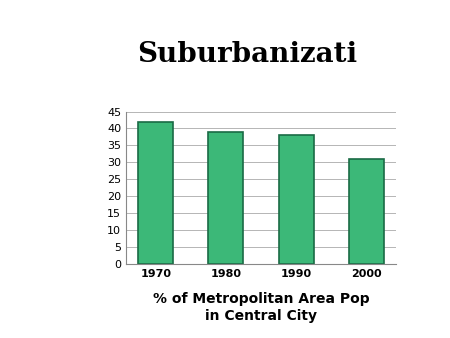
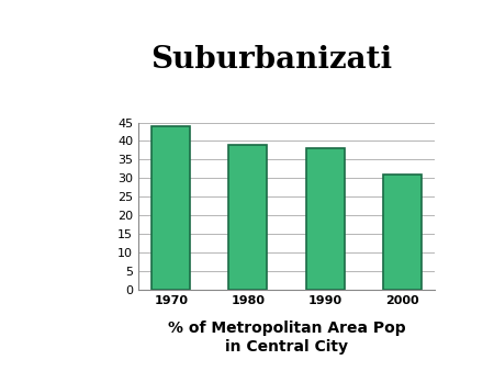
1970: 42 -> 44
